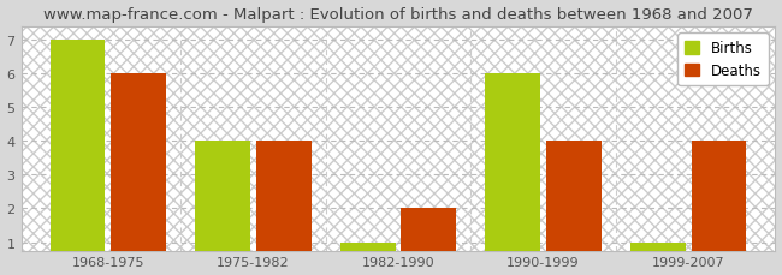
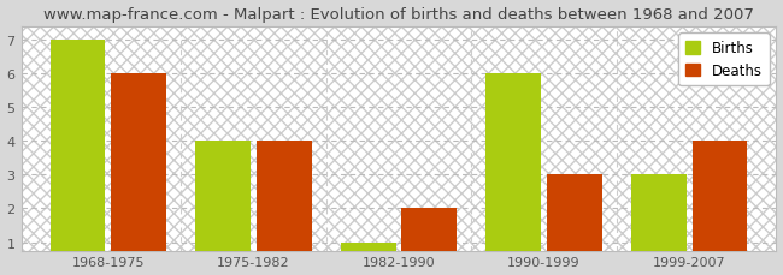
Deaths/1990-1999: 4 -> 3
Births/1999-2007: 1 -> 3
